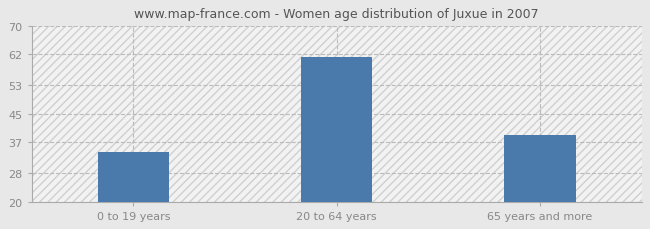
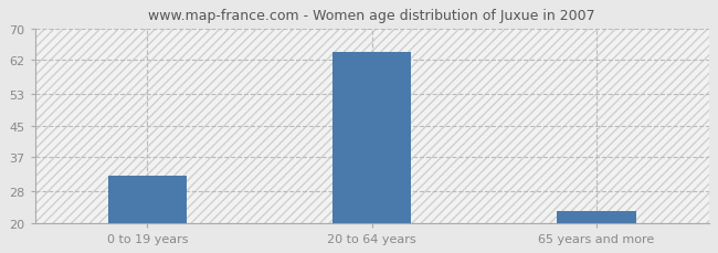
0 to 19 years: 34 -> 32
20 to 64 years: 61 -> 64
65 years and more: 39 -> 23
